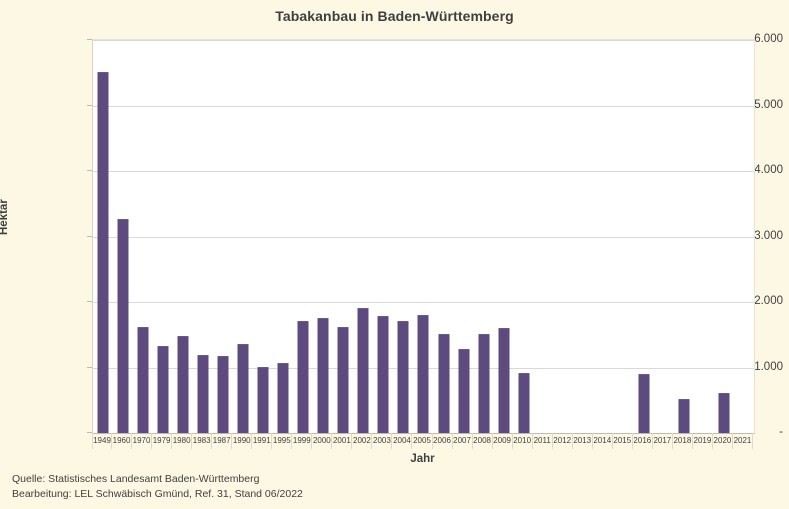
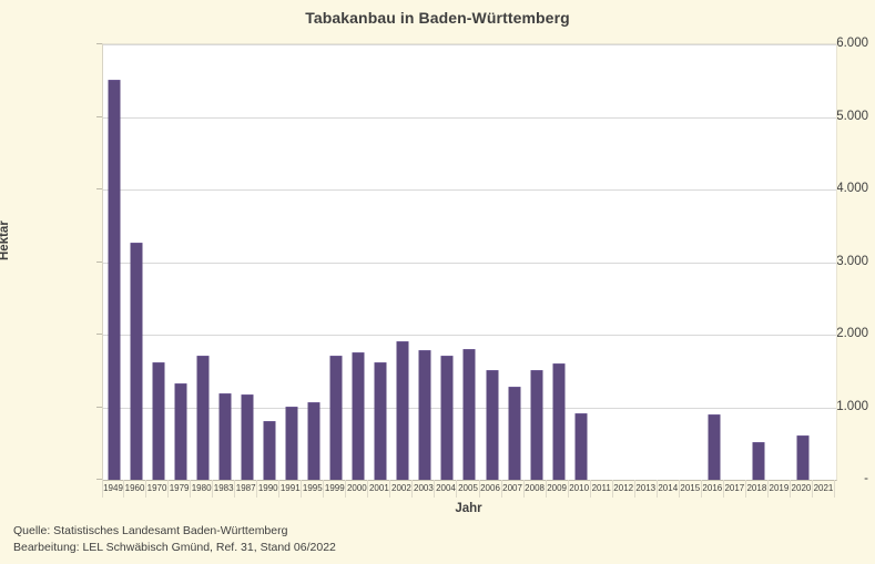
1980: 1500 -> 1700
1990: 1400 -> 800
